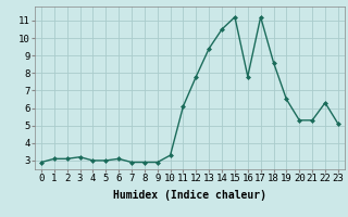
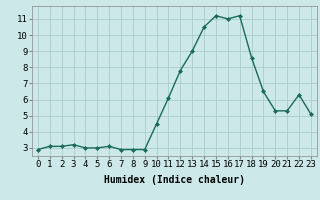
10: 3.3 -> 4.5
13: 9.4 -> 9.0
16: 7.8 -> 11.0
